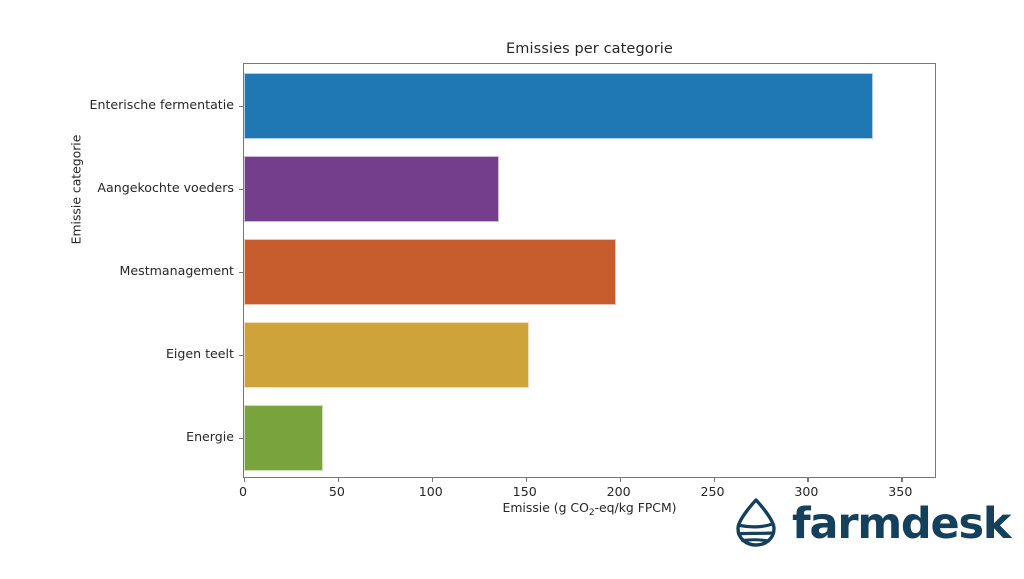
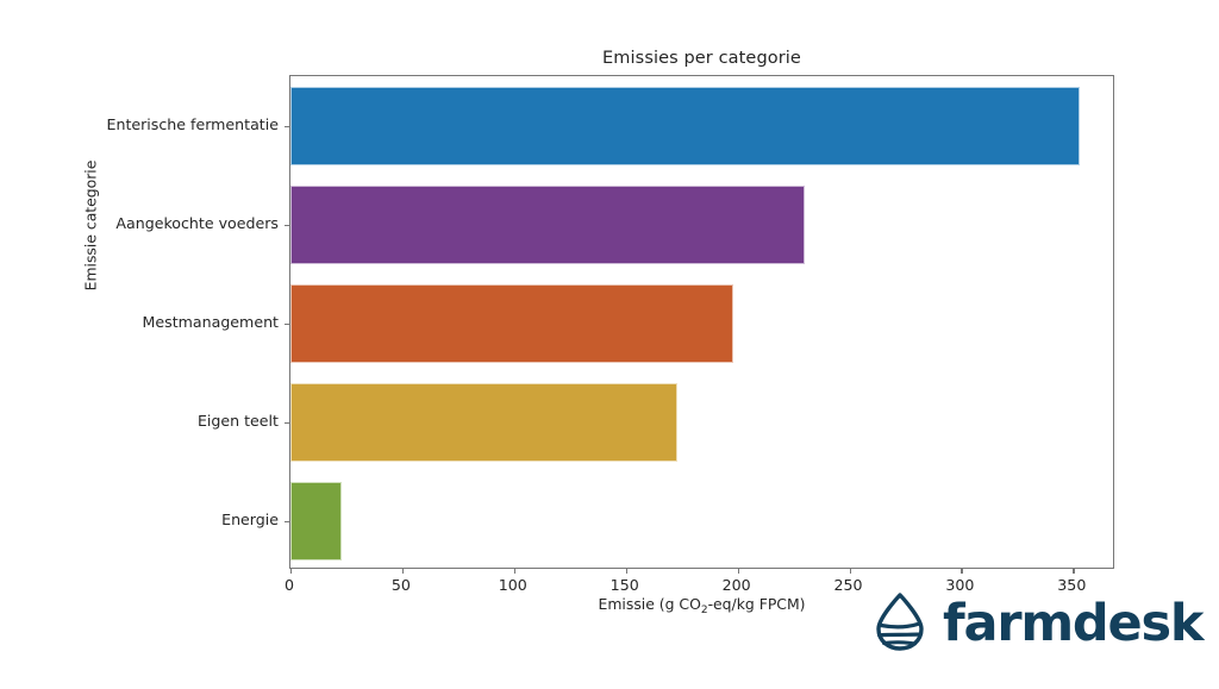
Enterische fermentatie: 335 -> 353
Aangekochte voeders: 136 -> 230
Eigen teelt: 152 -> 173
Energie: 42 -> 23
